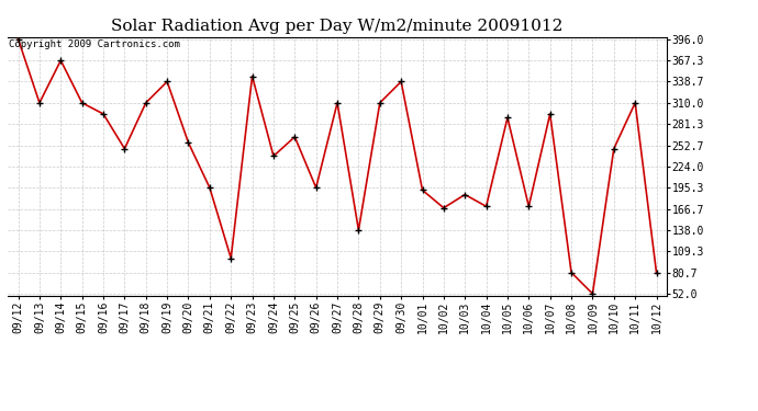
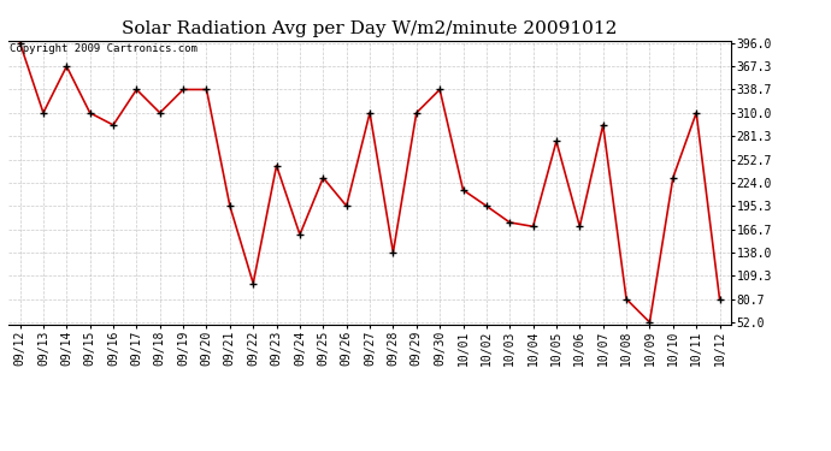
09/17: 248 -> 339
09/20: 256 -> 339
09/23: 346 -> 245
09/24: 238 -> 160
09/25: 264 -> 230
10/01: 192 -> 215
10/02: 168 -> 195
10/03: 186 -> 175
10/05: 290 -> 275
10/10: 248 -> 230
